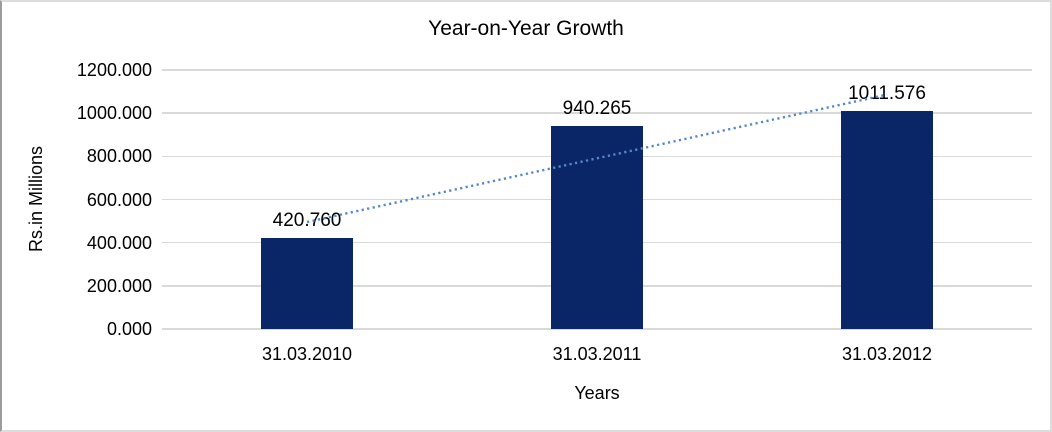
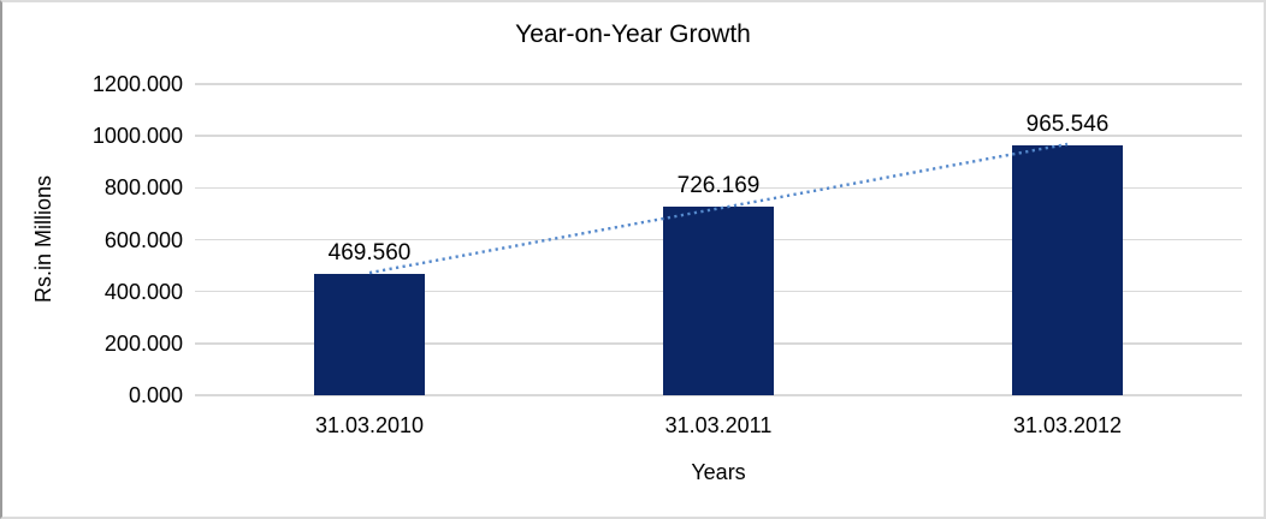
31.03.2010: 420.760 -> 469.560
31.03.2011: 940.265 -> 726.169
31.03.2012: 1011.576 -> 965.546
